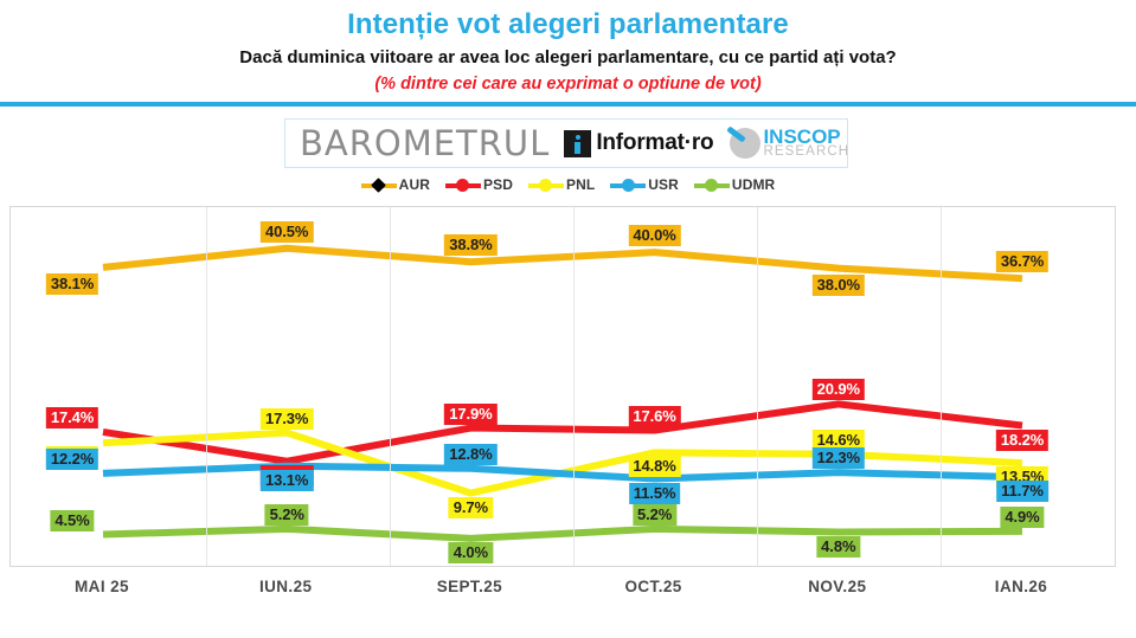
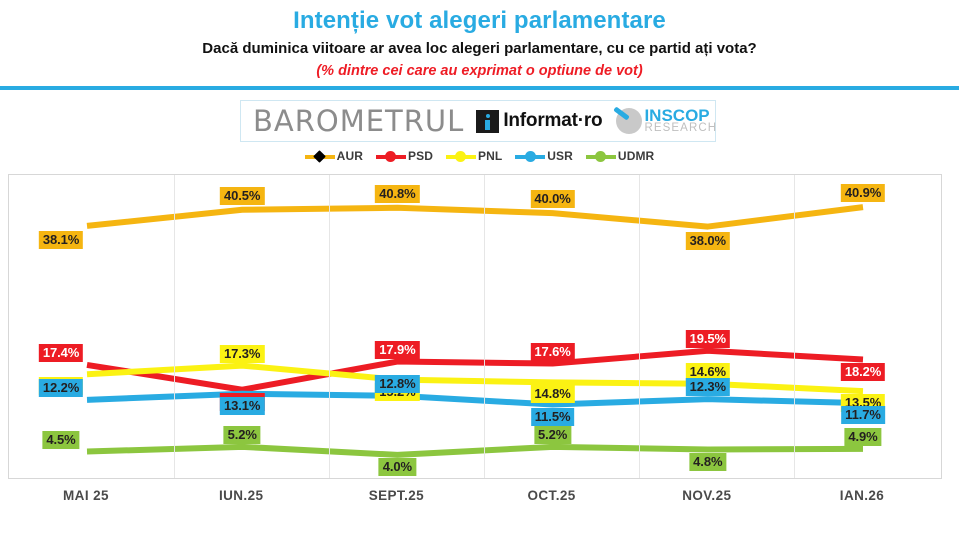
AUR/SEPT.25: 38.8% -> 40.8%
PNL/SEPT.25: 9.7% -> 15.2%
PSD/NOV.25: 20.9% -> 19.5%
AUR/IAN.26: 36.7% -> 40.9%
